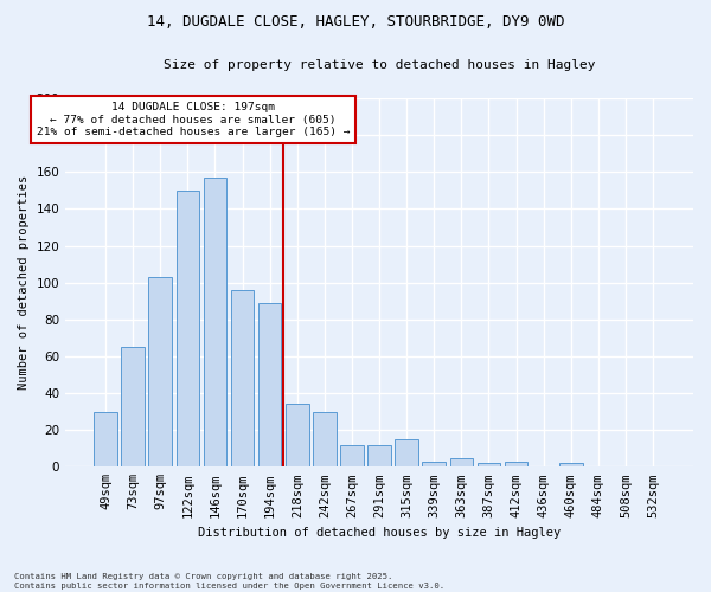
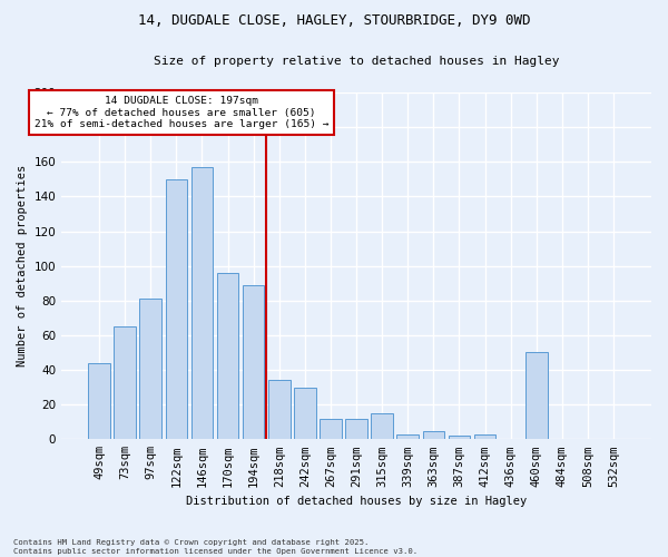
49sqm: 30 -> 44
97sqm: 103 -> 81
460sqm: 2 -> 50
